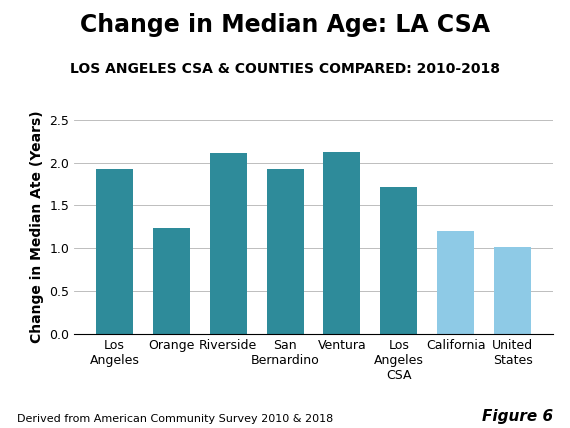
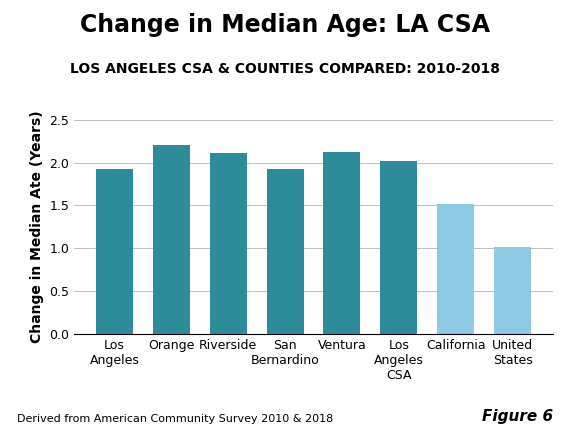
Orange: 1.24 -> 2.21
Los Angeles CSA: 1.72 -> 2.02
California: 1.20 -> 1.52
